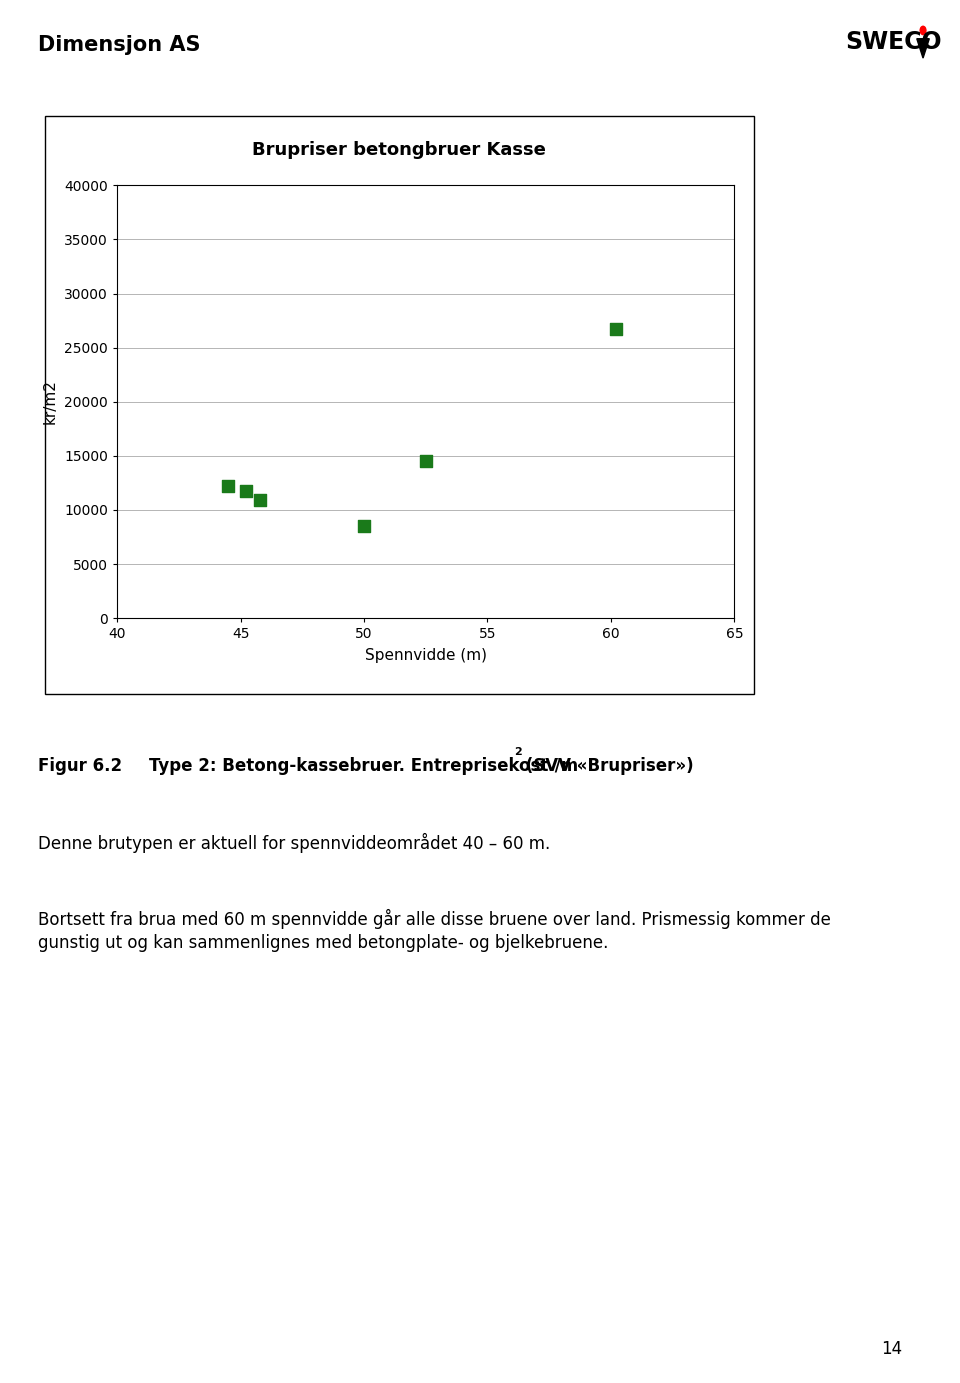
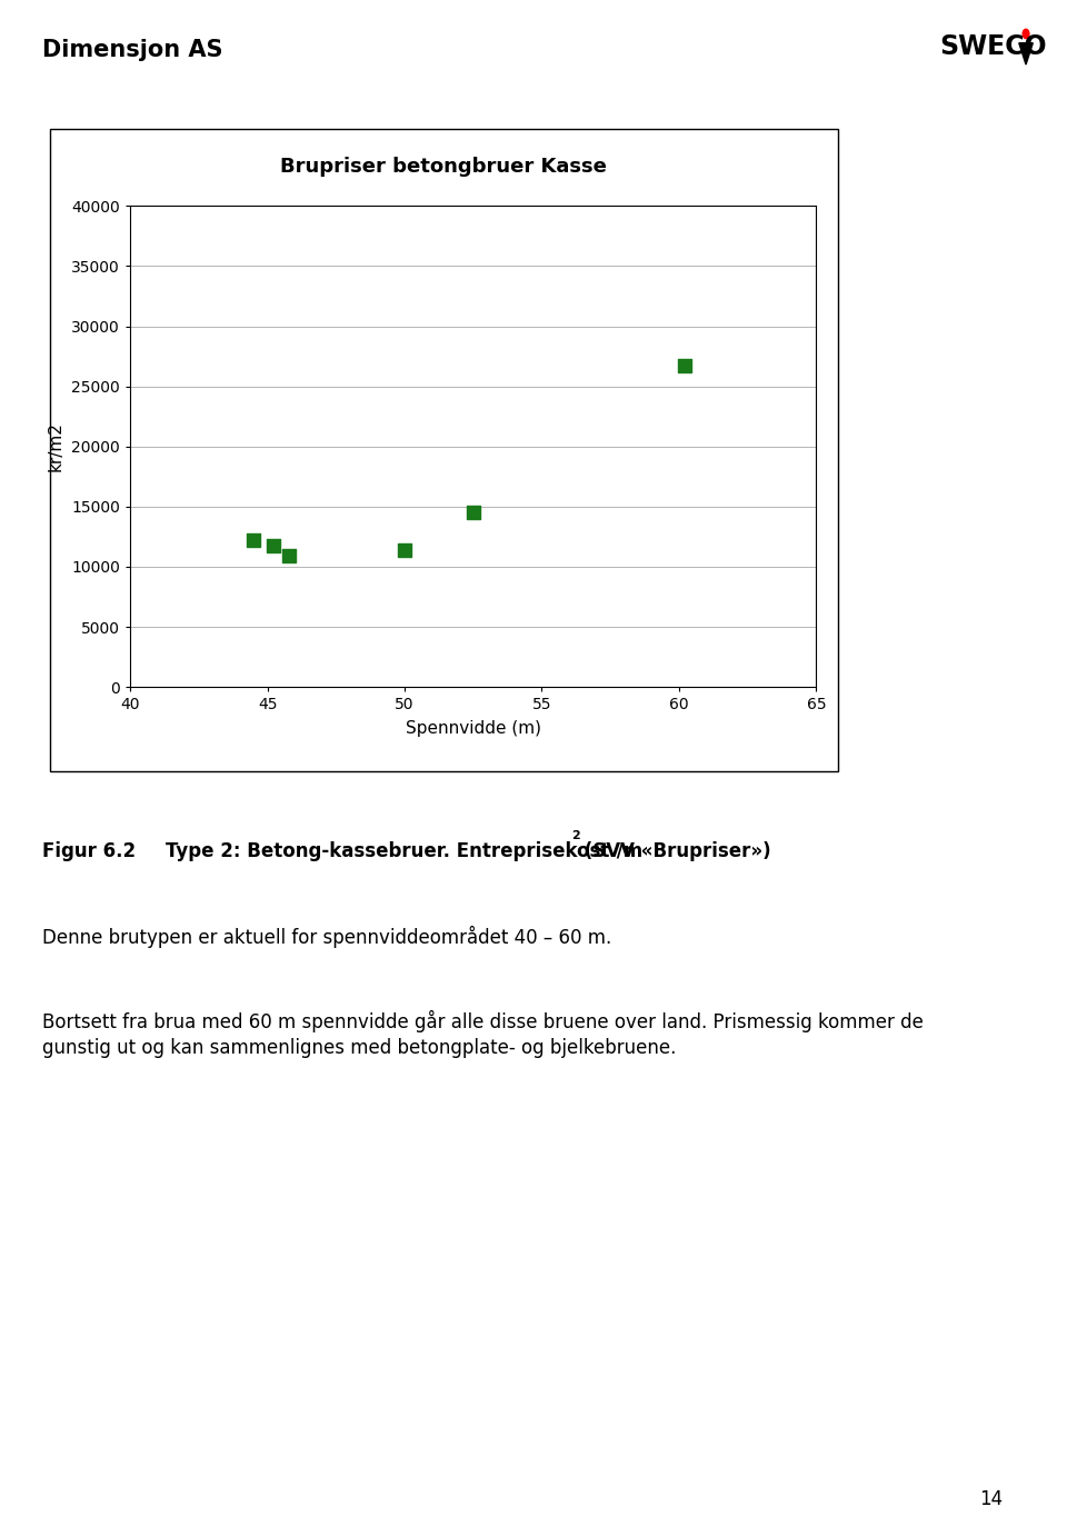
50: 8500 -> 11400
